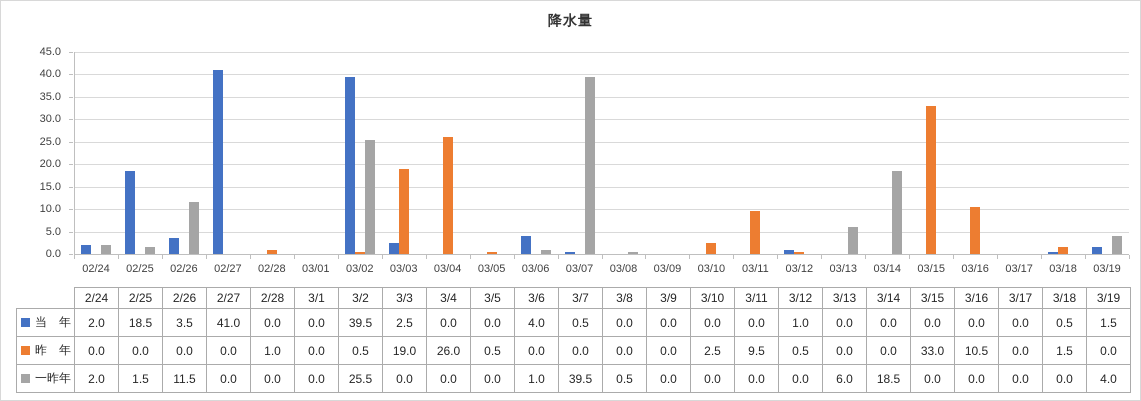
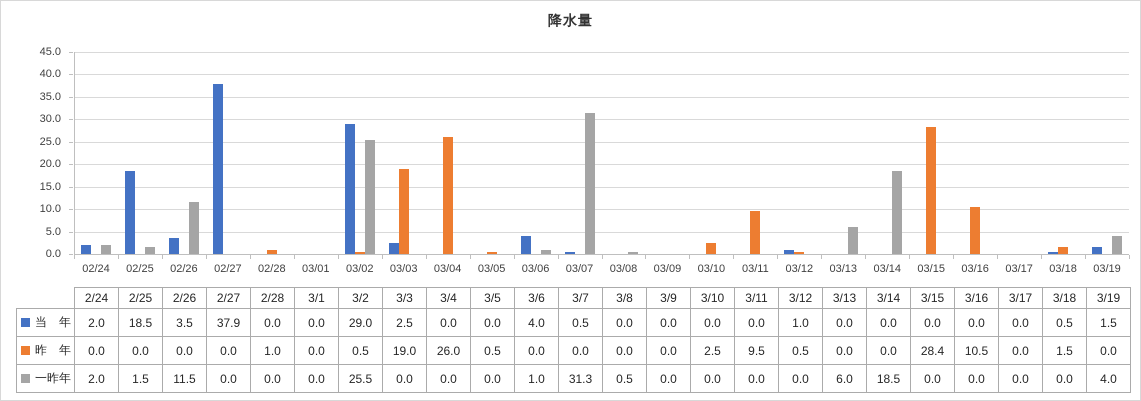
当 年/02/27: 41.0 -> 37.9
当 年/03/02: 39.5 -> 29.0
一昨年/03/07: 39.5 -> 31.3
昨 年/03/15: 33.0 -> 28.4
